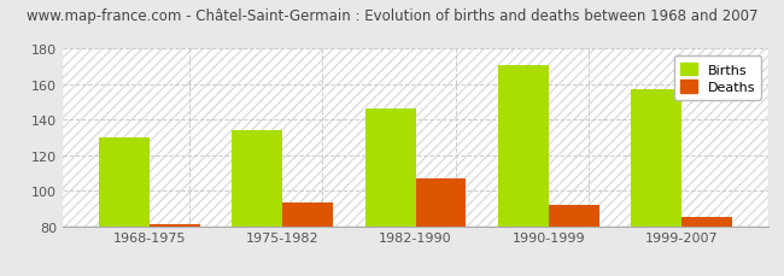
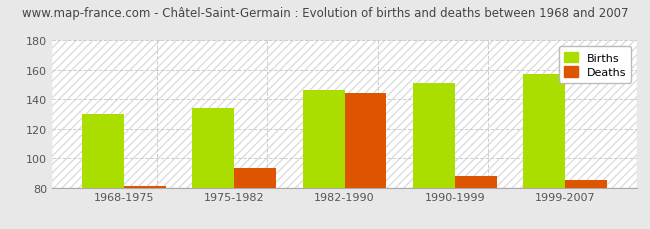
Deaths/1982-1990: 107 -> 144
Births/1990-1999: 171 -> 151
Deaths/1990-1999: 92 -> 88
